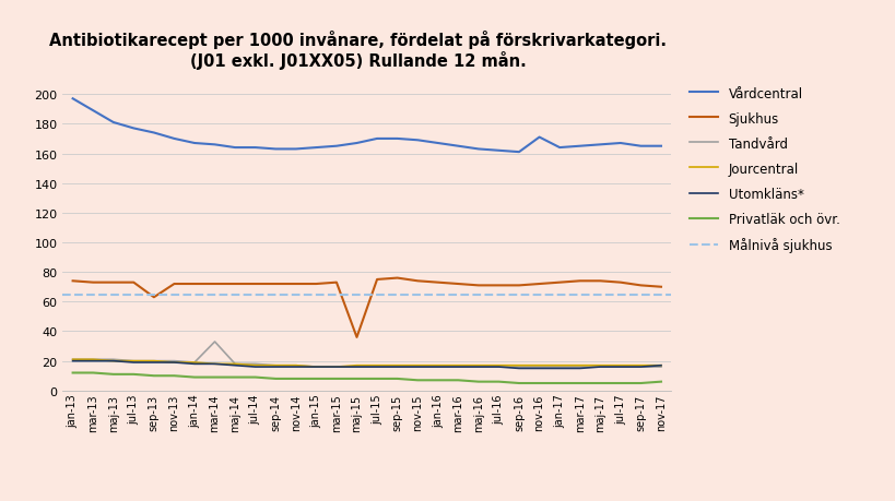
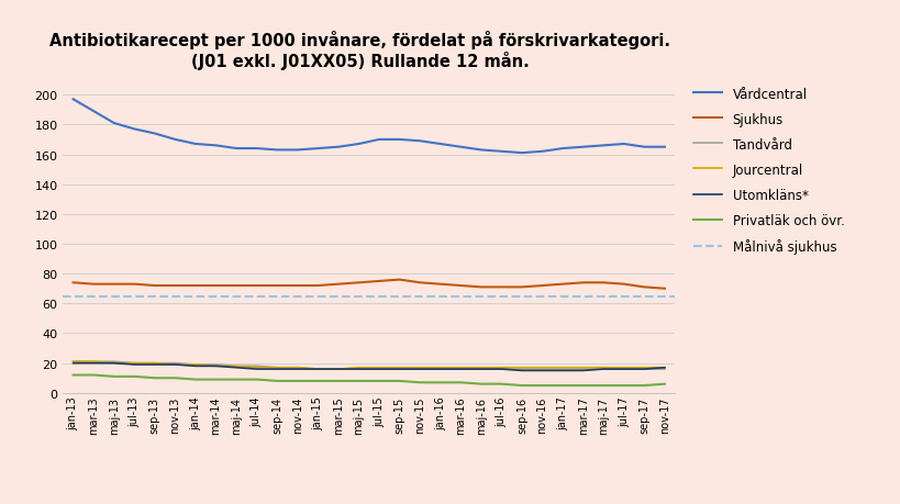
Sjukhus/sep-13: 63 -> 72
Tandvård/mar-14: 33 -> 19
Sjukhus/maj-15: 36 -> 74
Vårdcentral/nov-16: 171 -> 162
